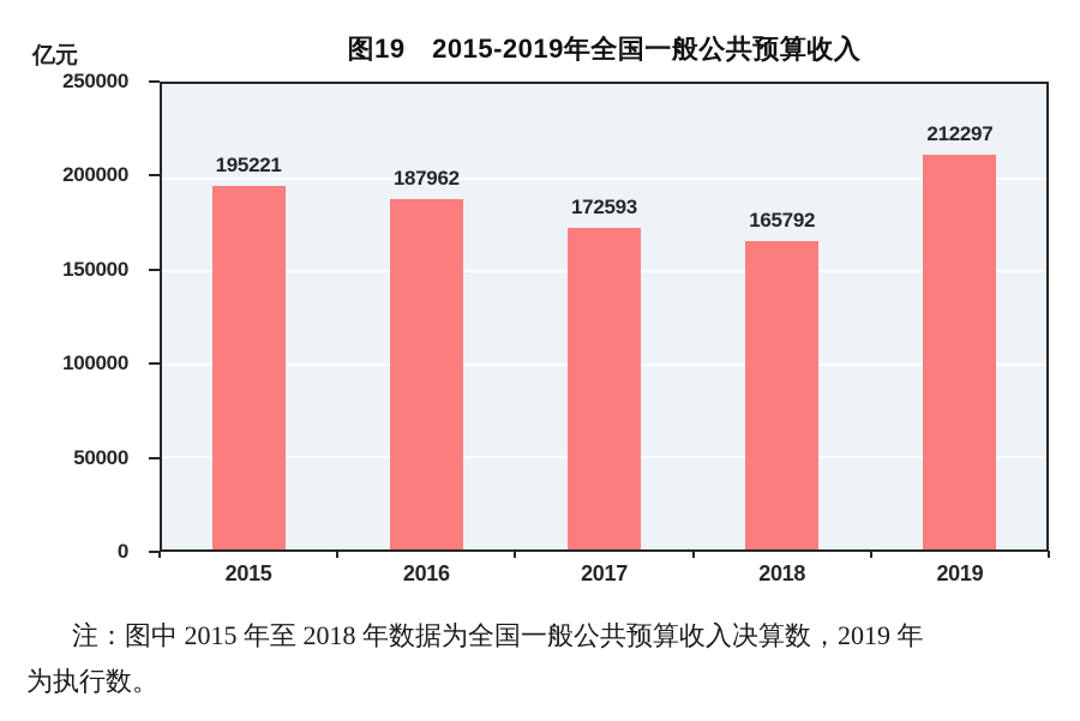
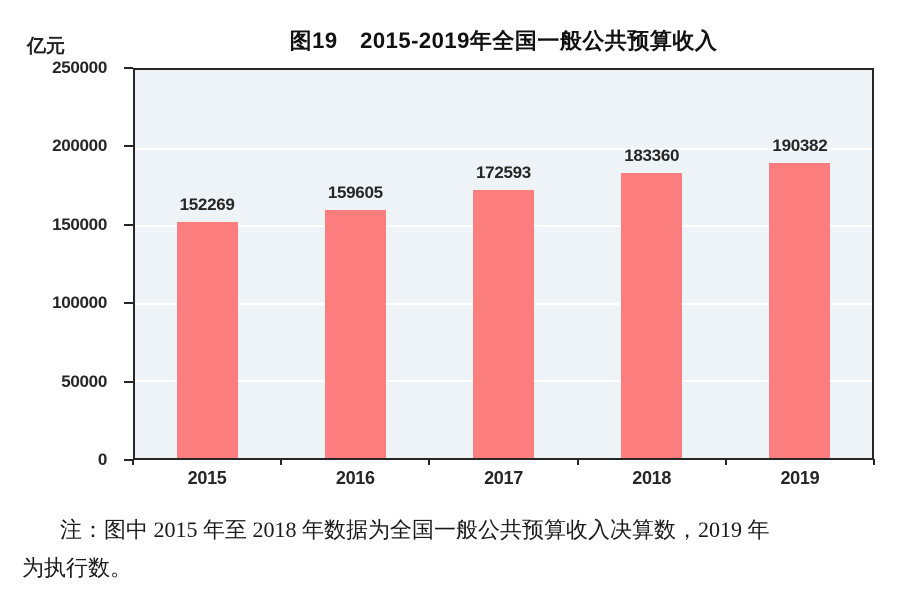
2015: 195221 -> 152269
2016: 187962 -> 159605
2018: 165792 -> 183360
2019: 212297 -> 190382
